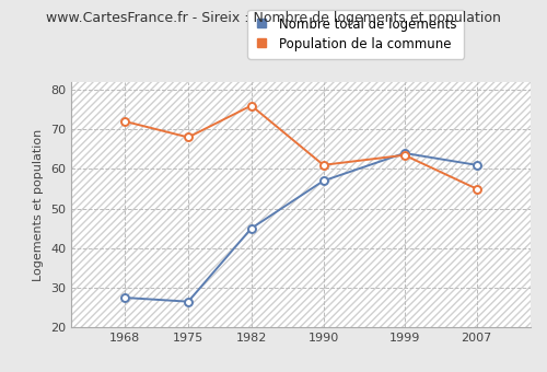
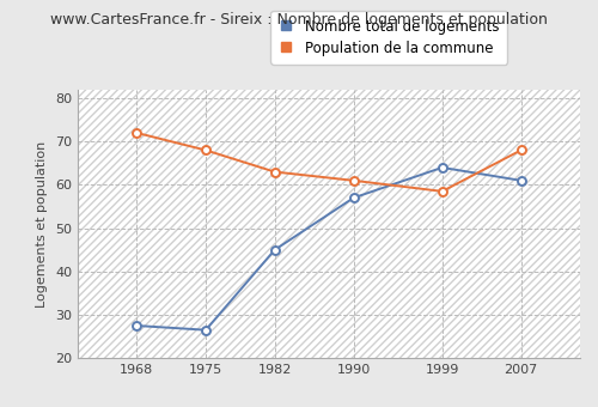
Population de la commune/1982: 76.0 -> 63.0
Population de la commune/1999: 63.5 -> 58.5
Population de la commune/2007: 55.0 -> 68.0
